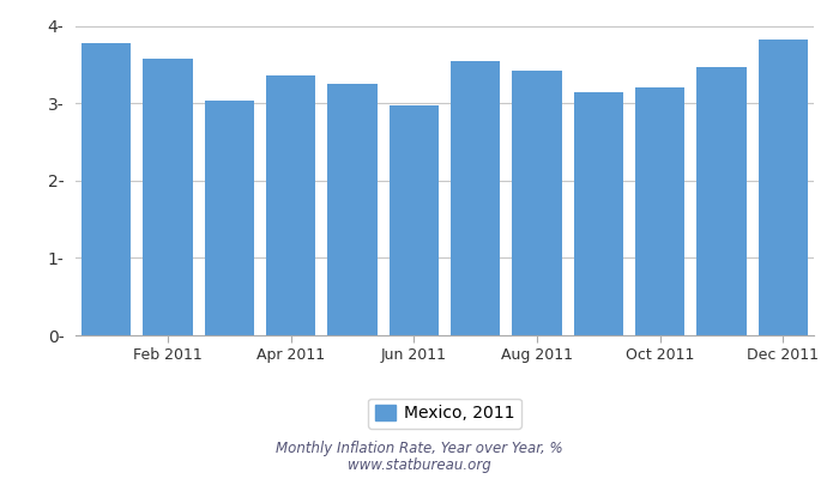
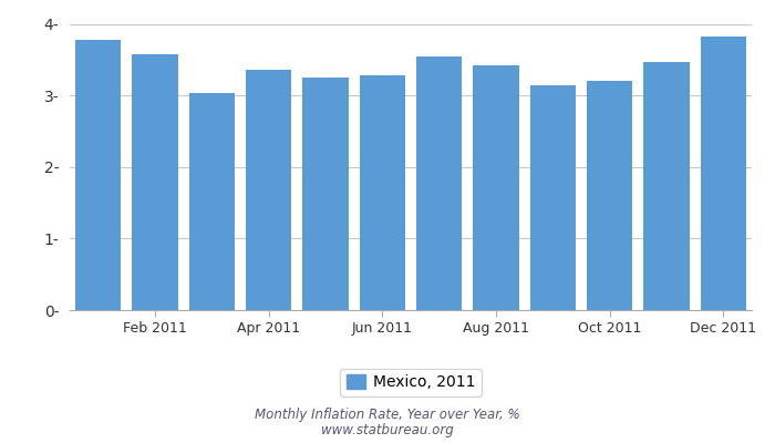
Jun 2011: 2.98- -> 3.28-
